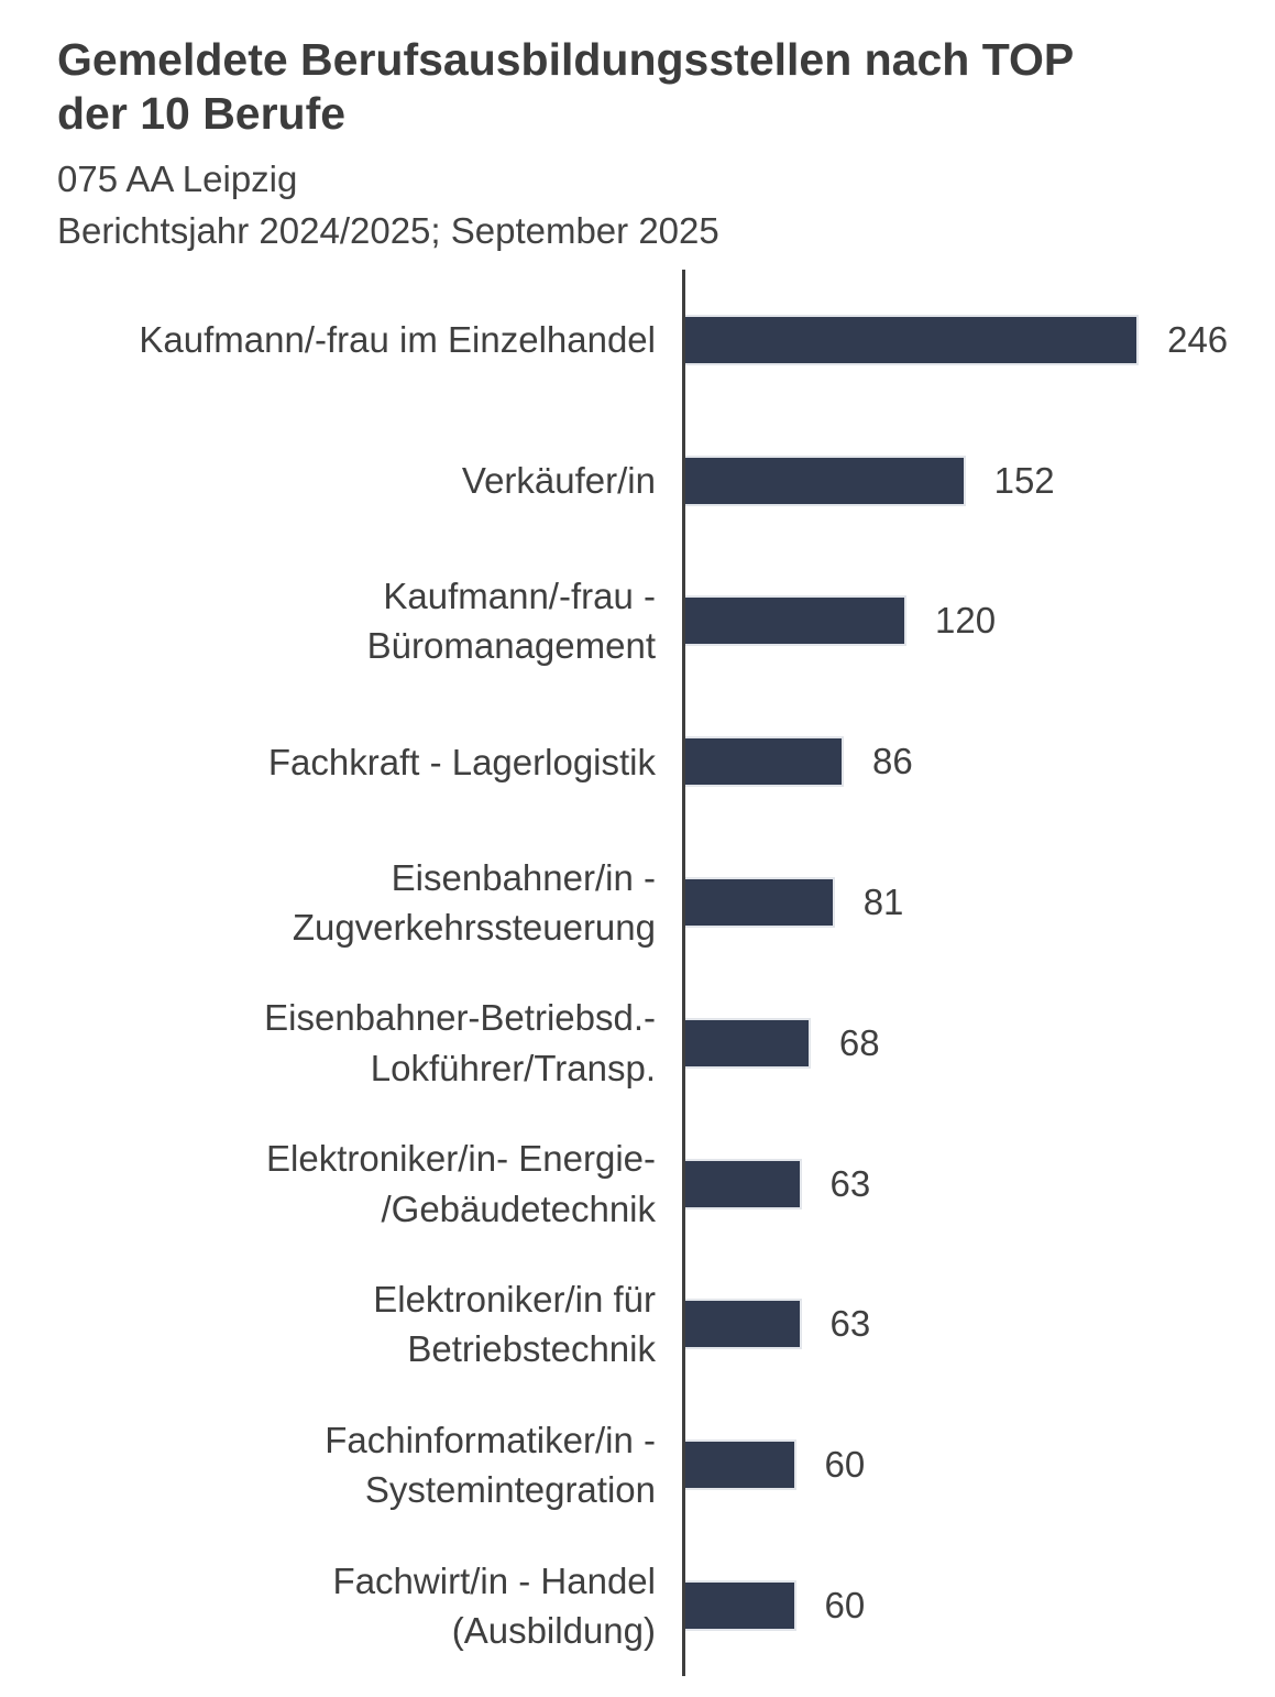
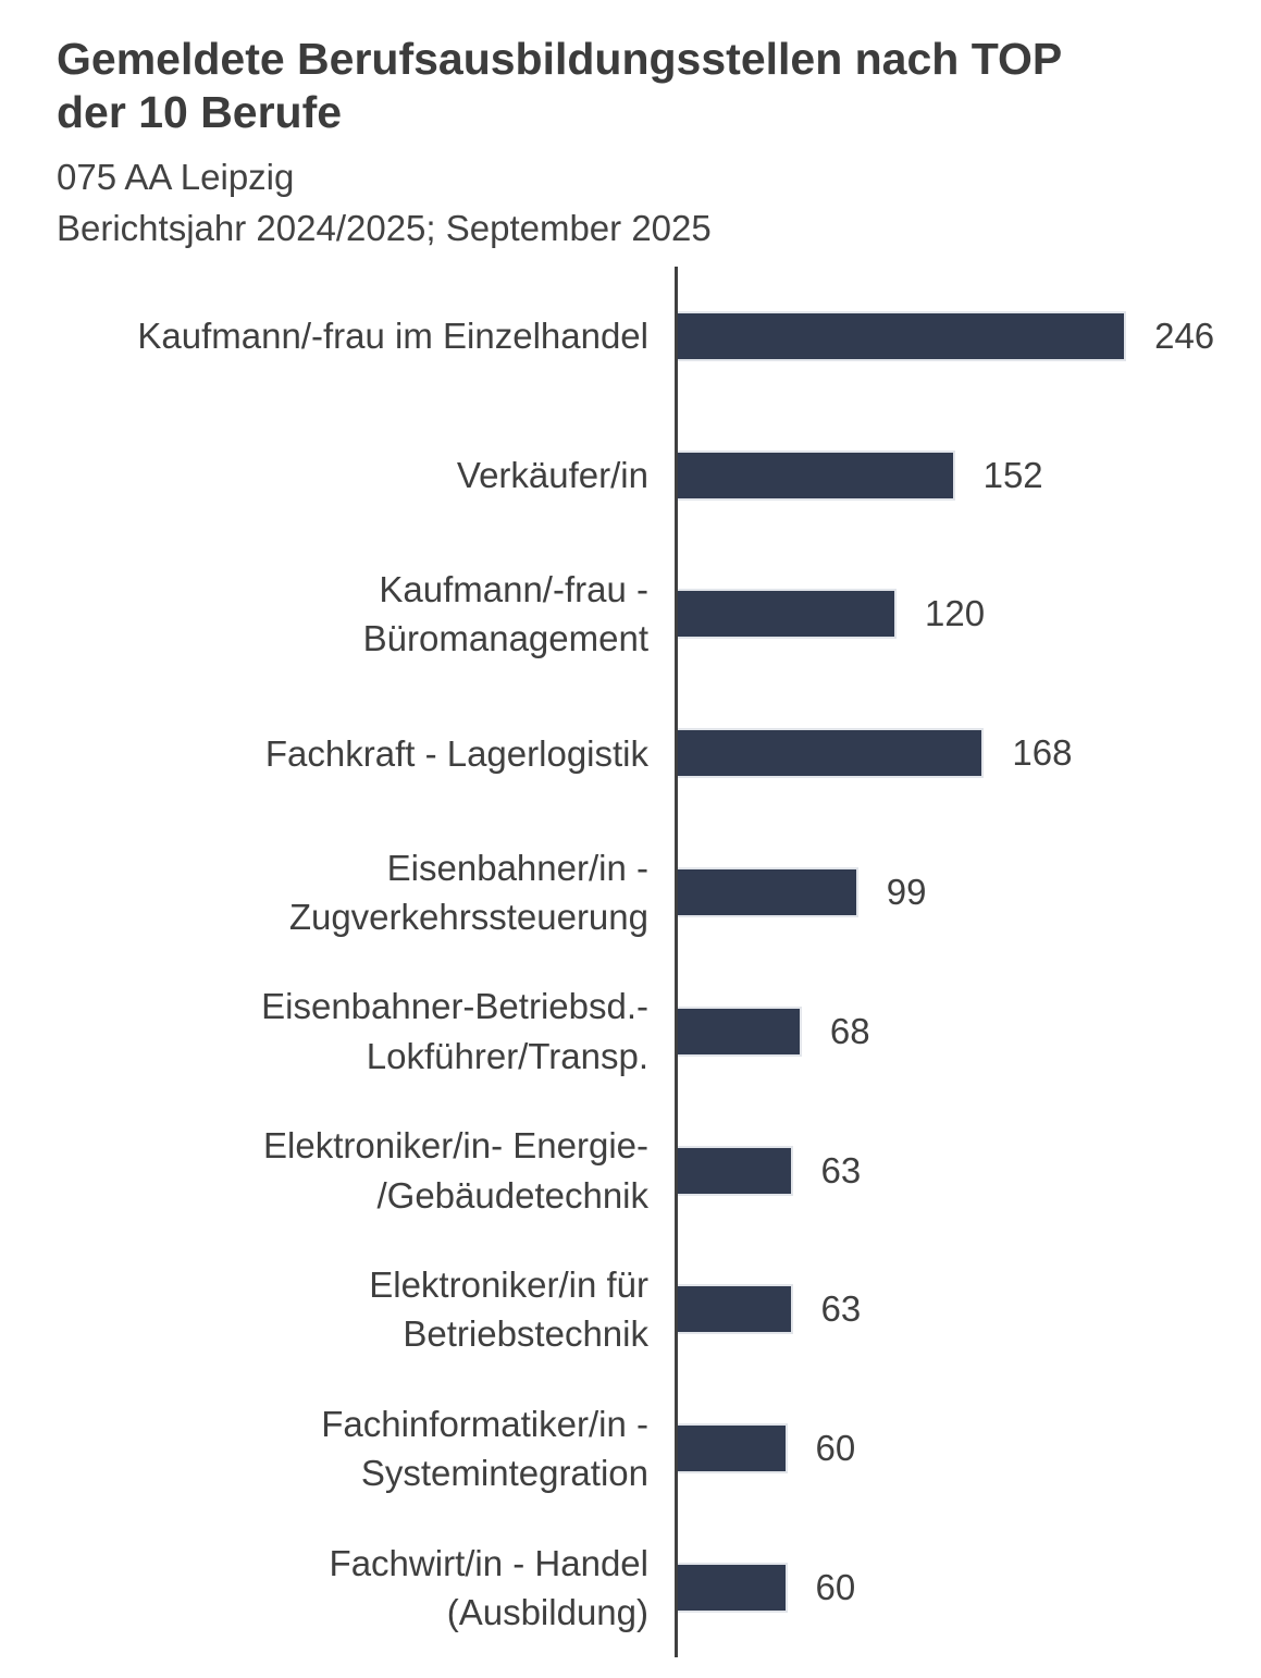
Fachkraft - Lagerlogistik: 86 -> 168
Eisenbahner/in - Zugverkehrssteuerung: 81 -> 99
